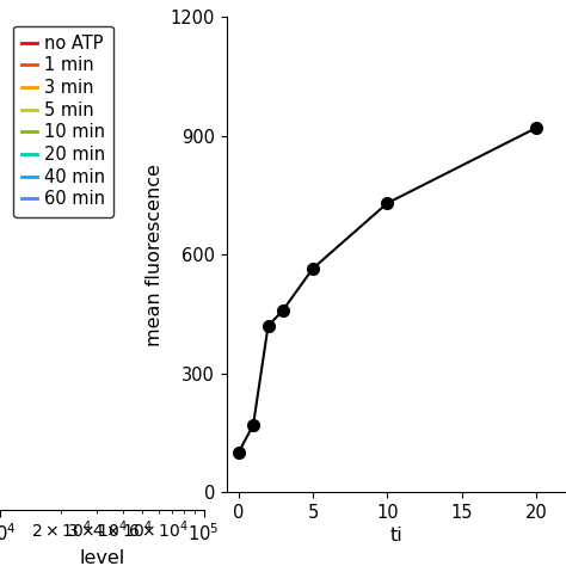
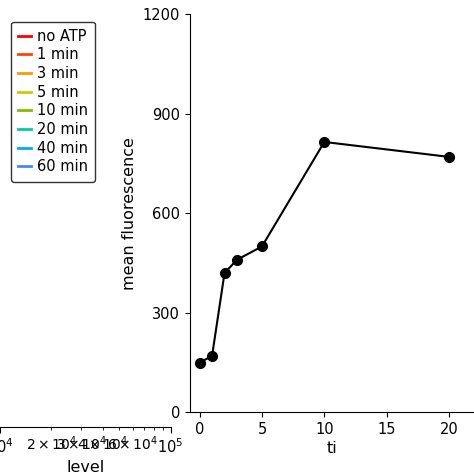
0: 100 -> 150
5: 565 -> 500
10: 730 -> 815
20: 920 -> 770
